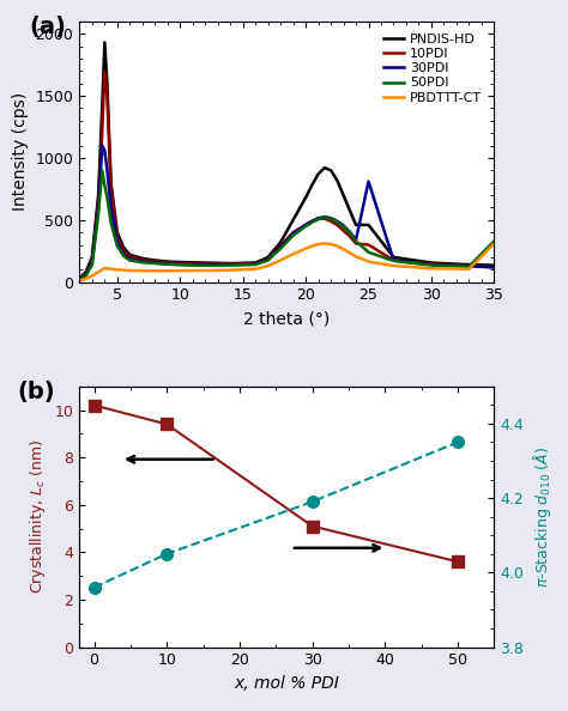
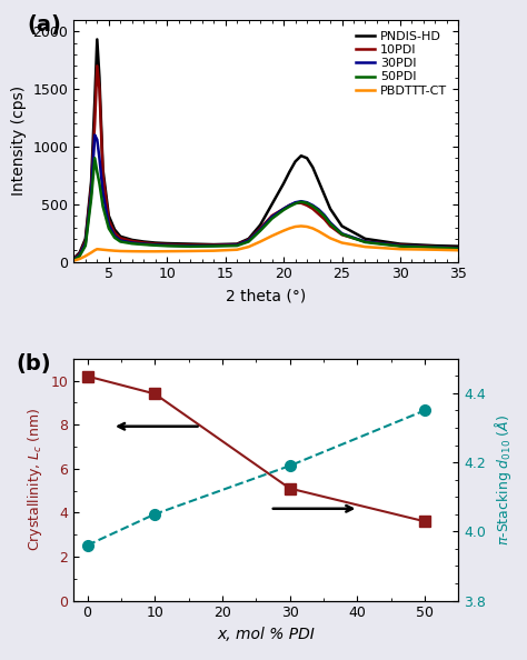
PNDIS-HD/25: 460 -> 310
10PDI/25: 300 -> 240
30PDI/25: 810 -> 240
50PDI/35: 330 -> 120
PBDTTT-CT/35: 310 -> 100
